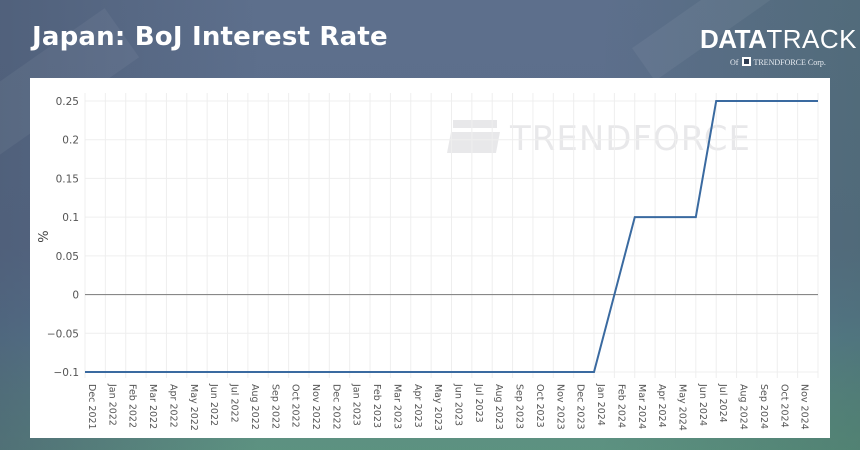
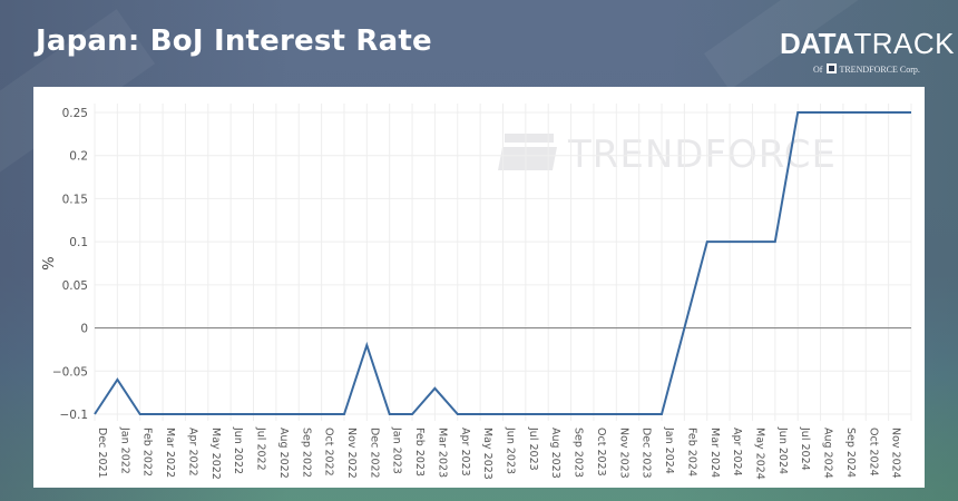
Jan 2022: -0.10 -> -0.06
Dec 2022: -0.10 -> -0.02
Mar 2023: -0.10 -> -0.07
